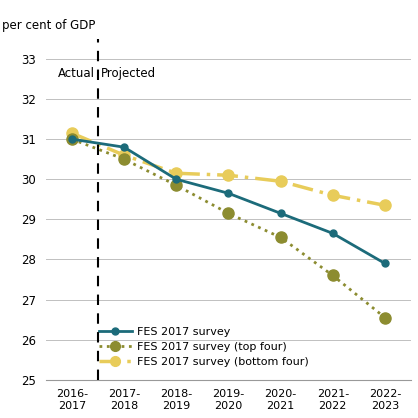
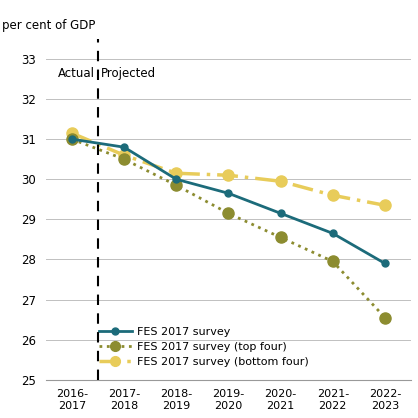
FES 2017 survey (top four)/2021- 2022: 27.60 -> 27.95
